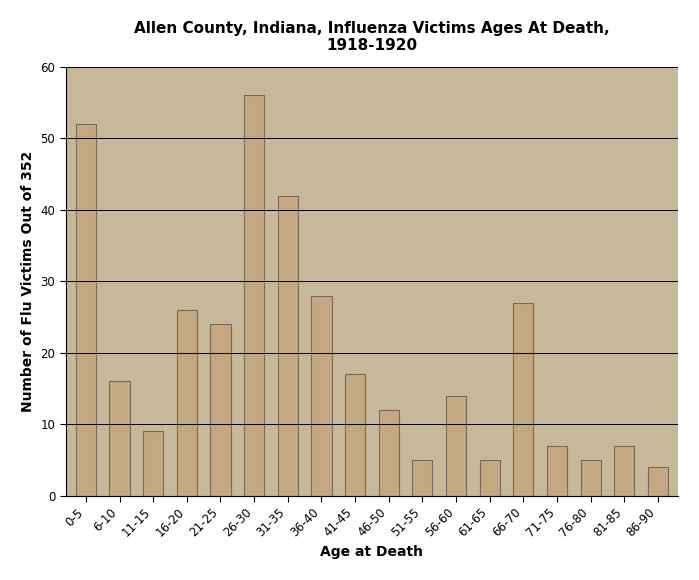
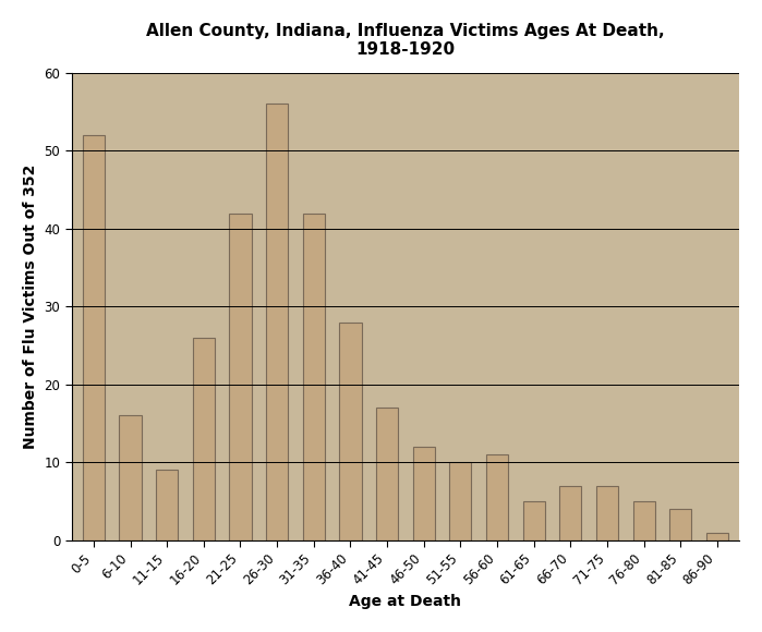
21-25: 24 -> 42
51-55: 5 -> 10
56-60: 14 -> 11
66-70: 27 -> 7
81-85: 7 -> 4
86-90: 4 -> 1
